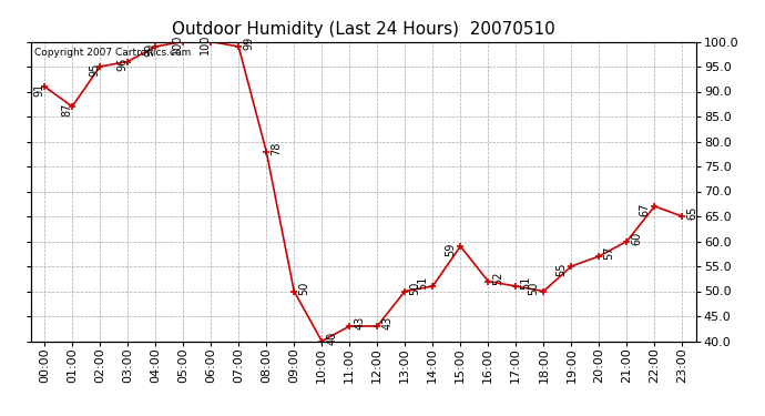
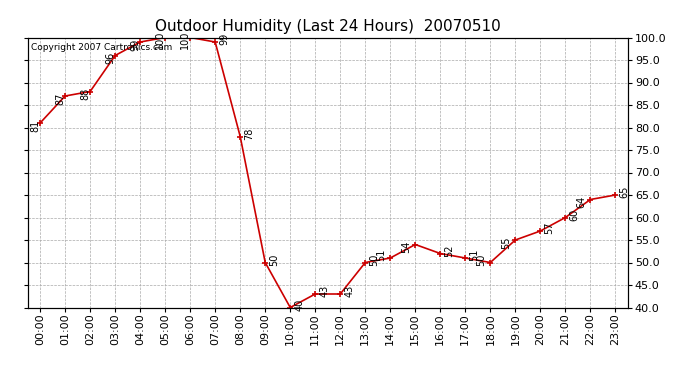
00:00: 91 -> 81
02:00: 95 -> 88
15:00: 59 -> 54
22:00: 67 -> 64
